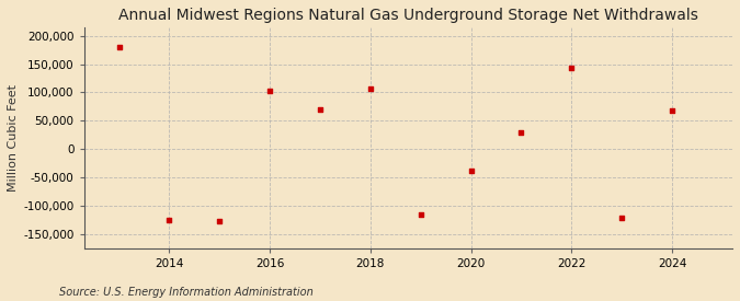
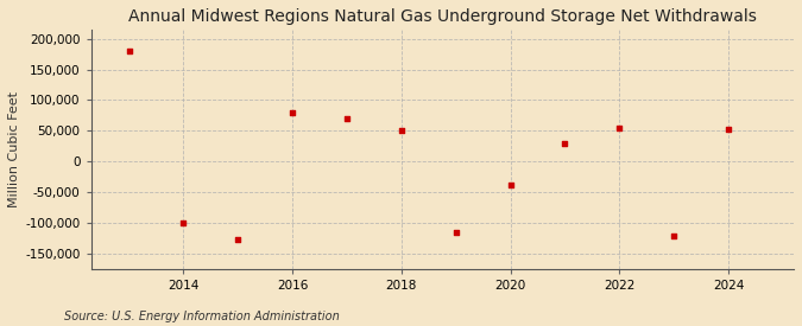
2014: -124,000 -> -100,000
2016: 102,000 -> 80,000
2018: 106,000 -> 50,000
2022: 144,000 -> 55,000
2024: 68,000 -> 52,000
